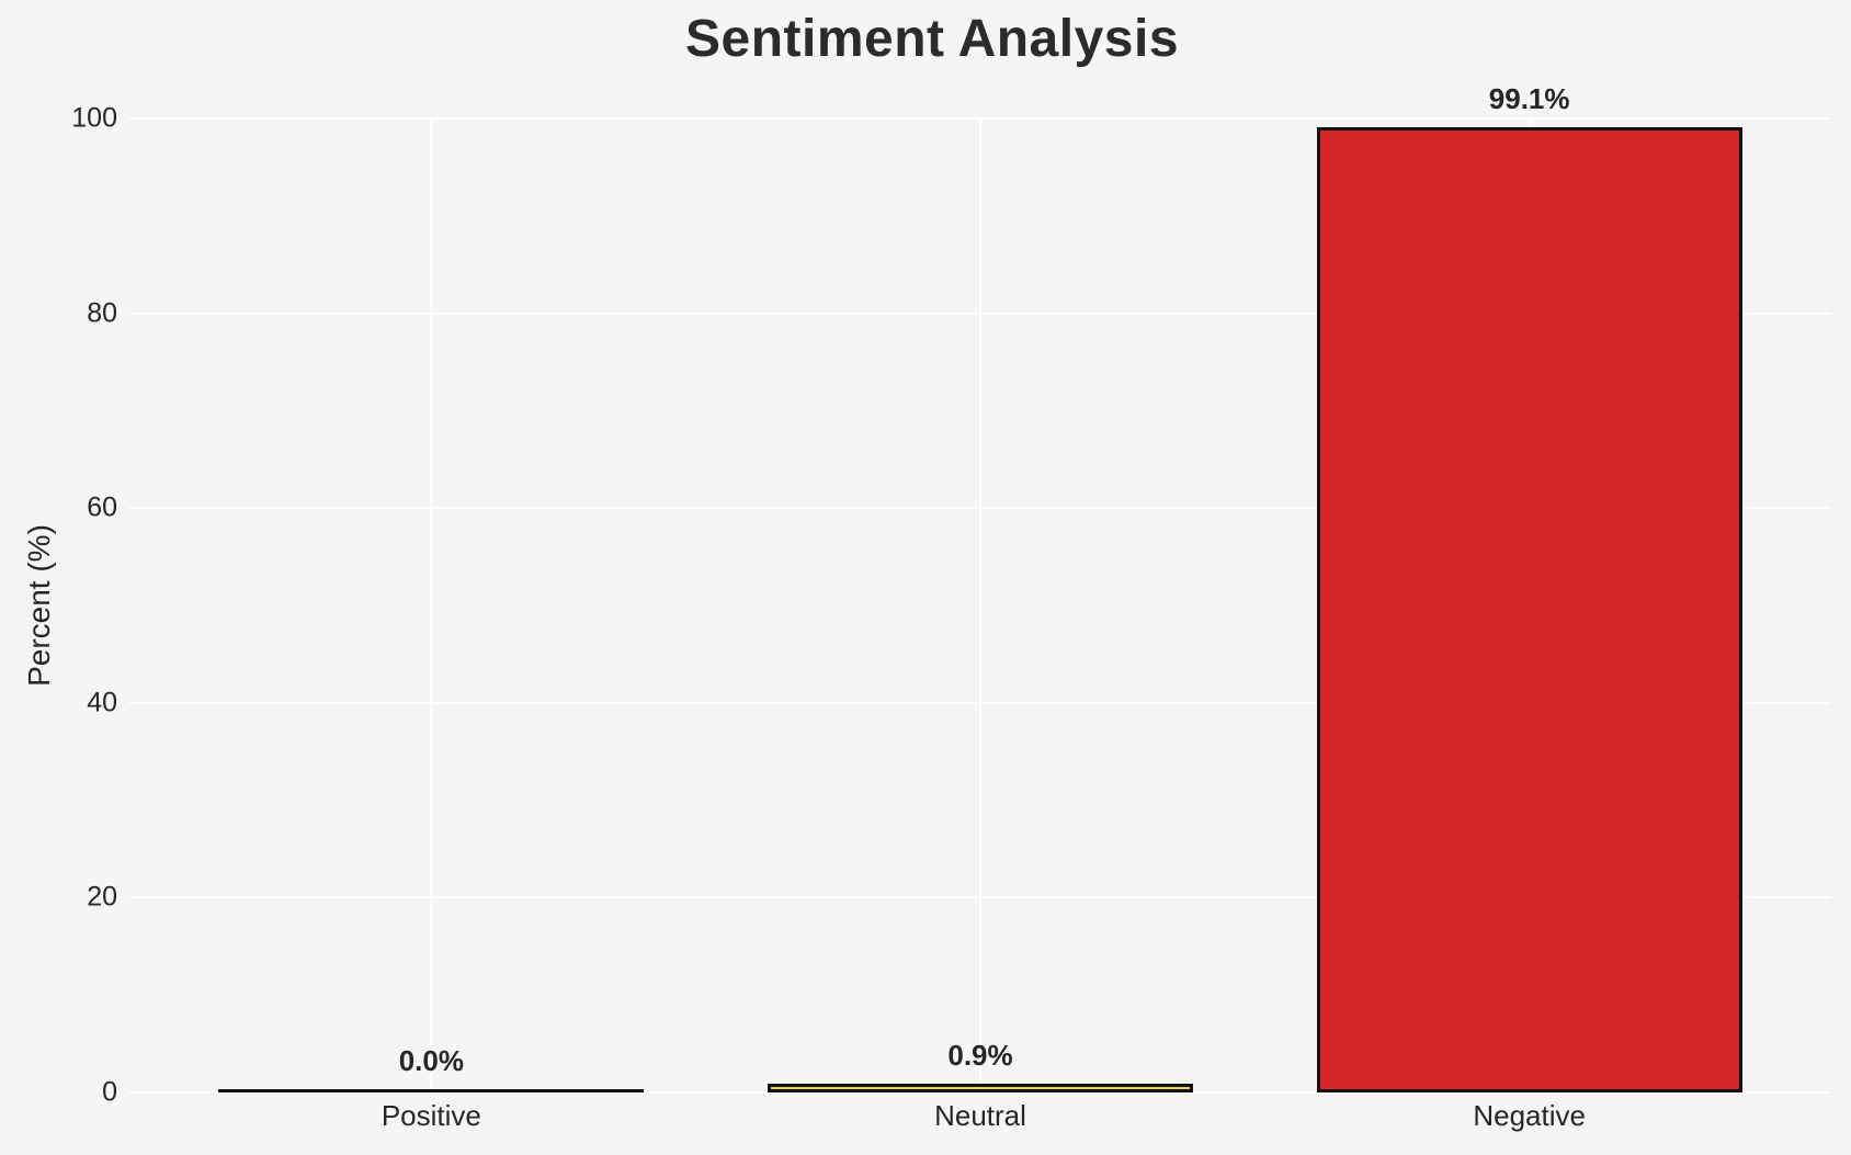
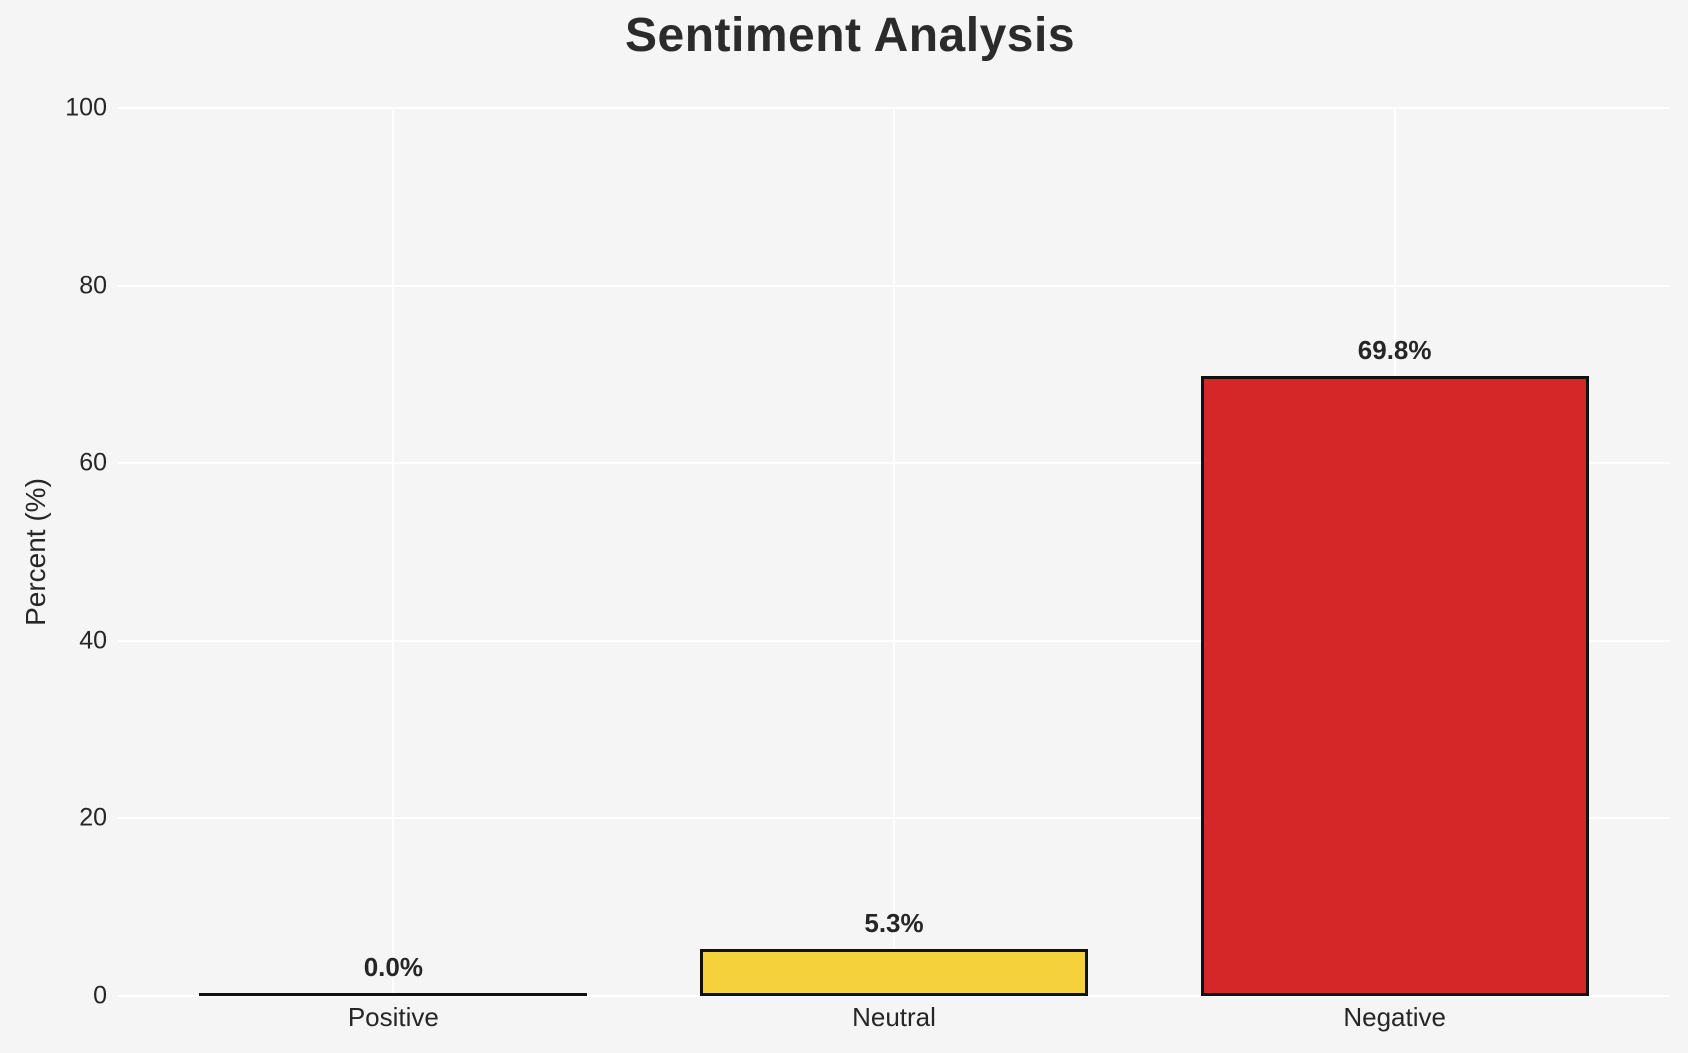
Neutral: 0.9% -> 5.3%
Negative: 99.1% -> 69.8%
